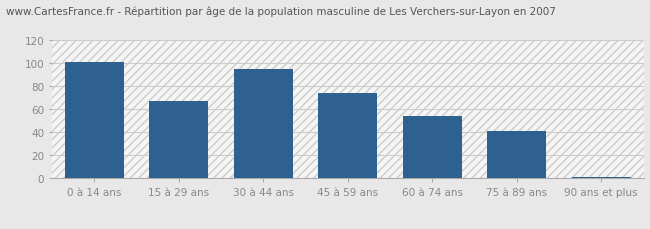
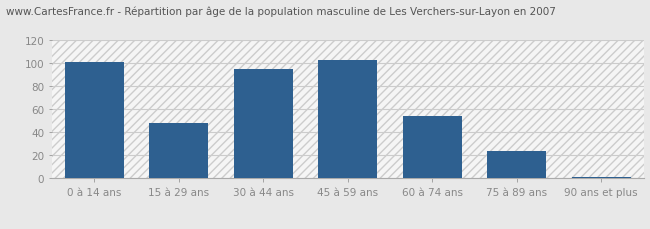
15 à 29 ans: 67 -> 48
45 à 59 ans: 74 -> 103
75 à 89 ans: 41 -> 24
